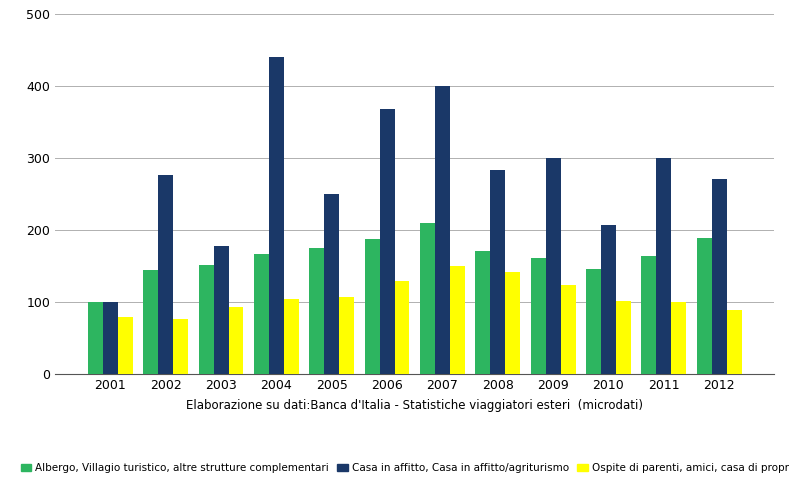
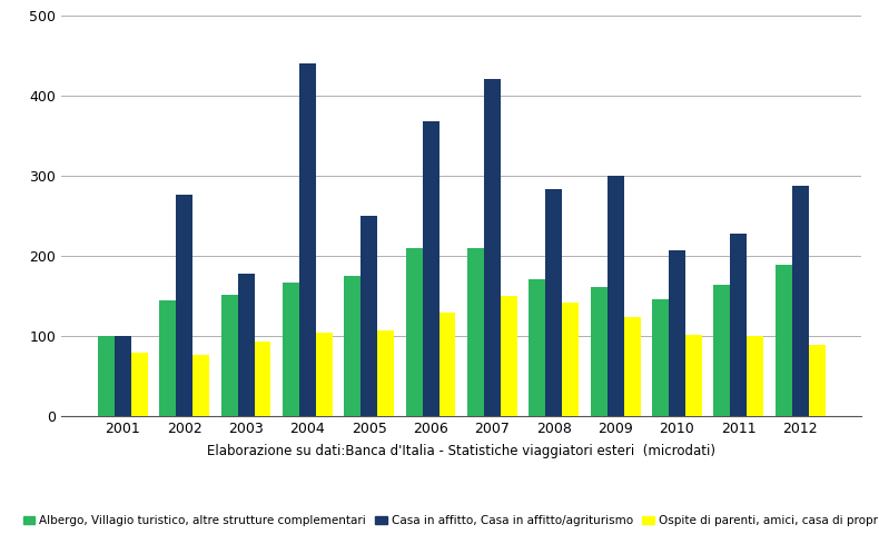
Albergo, Villagio turistico, altre strutture complementari/2006: 188 -> 210
Casa in affitto, Casa in affitto/agriturismo/2007: 401 -> 422
Casa in affitto, Casa in affitto/agriturismo/2011: 301 -> 228
Casa in affitto, Casa in affitto/agriturismo/2012: 272 -> 288
